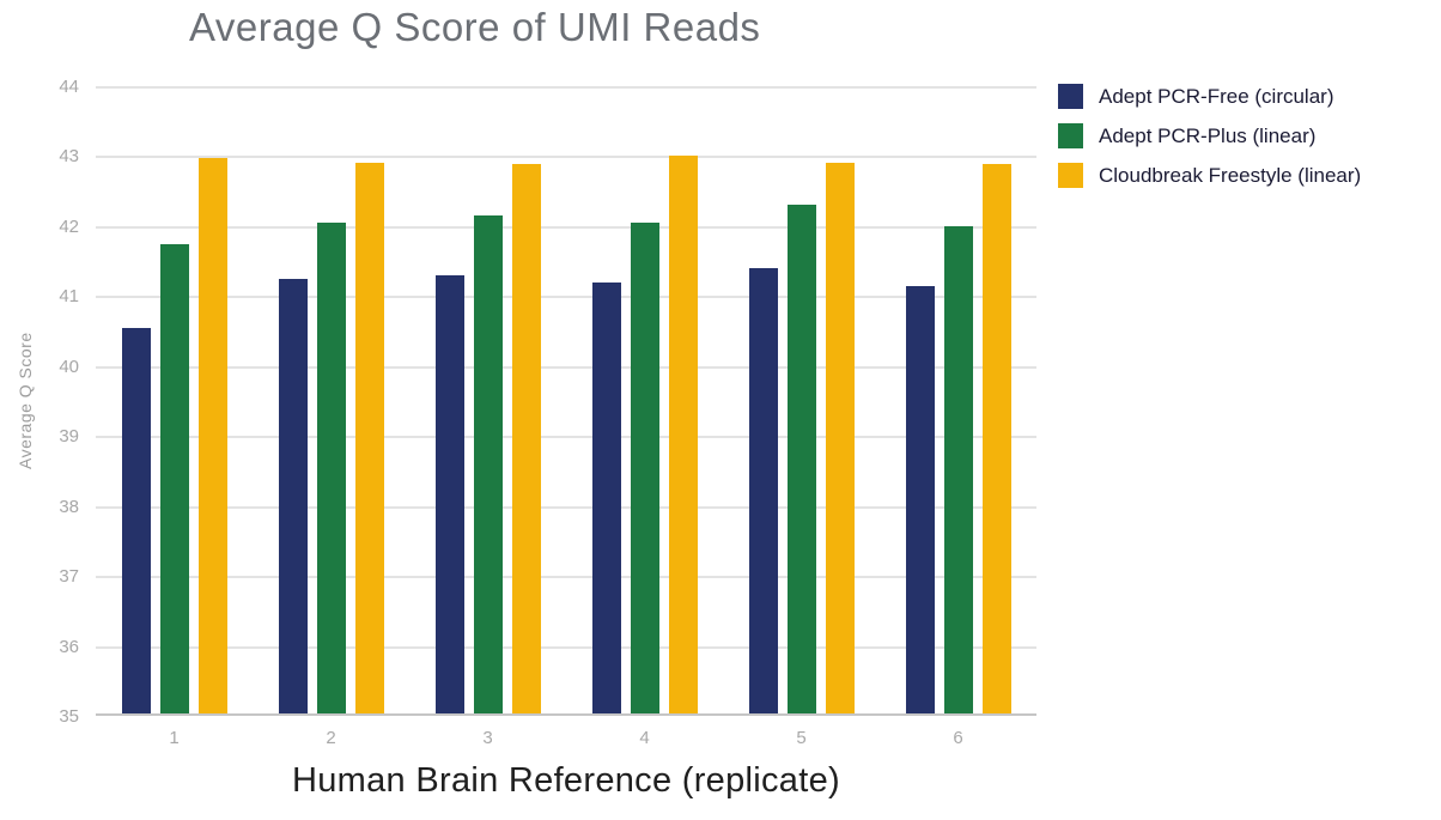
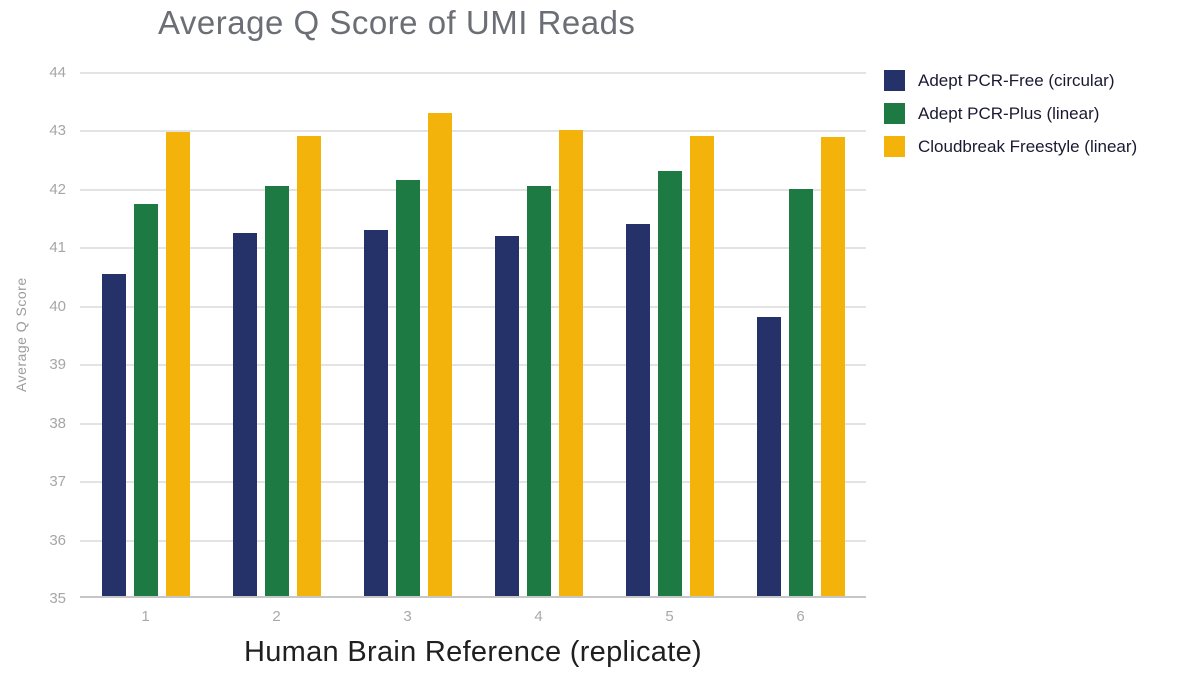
Cloudbreak Freestyle (linear)/3: 42.9 -> 43.3
Adept PCR-Free (circular)/6: 41.1 -> 39.8
